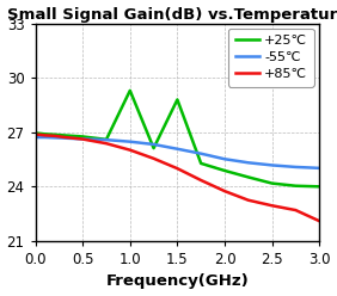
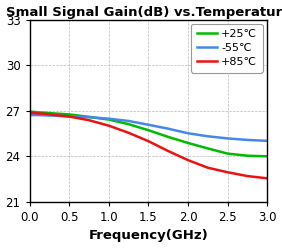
+25℃/1.0: 29.3 -> 26.4
+25℃/1.5: 28.8 -> 25.7
+85℃/3.0: 22.1 -> 22.6
